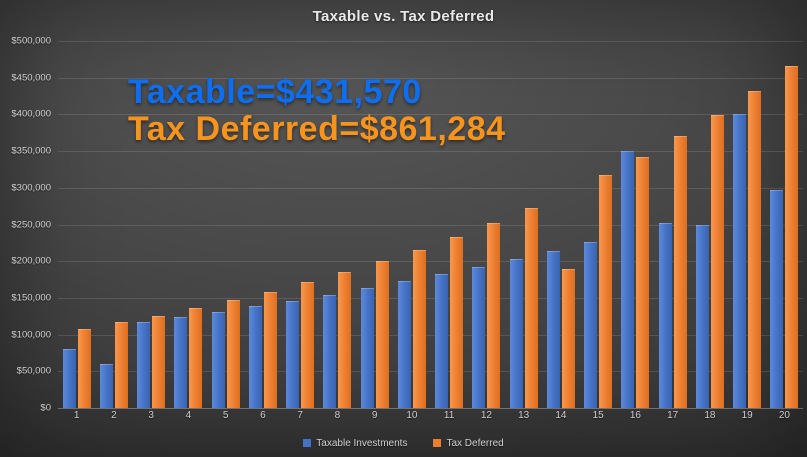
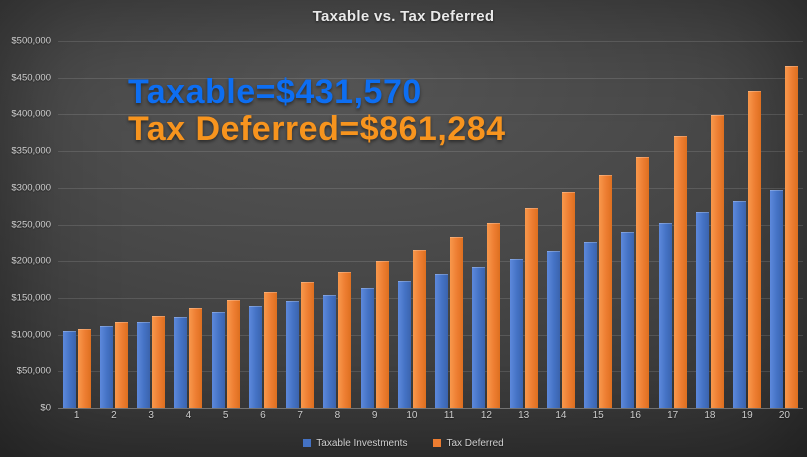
Taxable Investments/1: $80000 -> $110000
Taxable Investments/2: $60000 -> $110000
Tax Deferred/14: $190000 -> $290000
Taxable Investments/16: $350000 -> $240000
Taxable Investments/18: $250000 -> $270000
Taxable Investments/19: $400000 -> $280000
